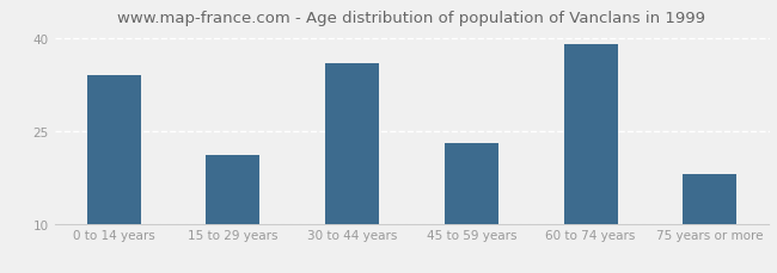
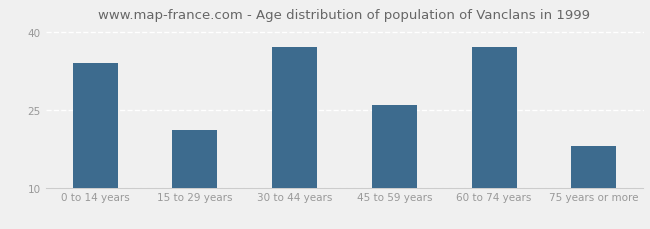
30 to 44 years: 36 -> 37
45 to 59 years: 23 -> 26
60 to 74 years: 39 -> 37
